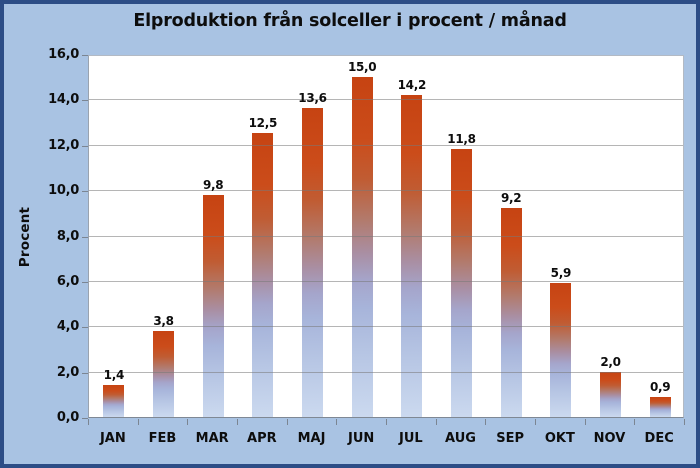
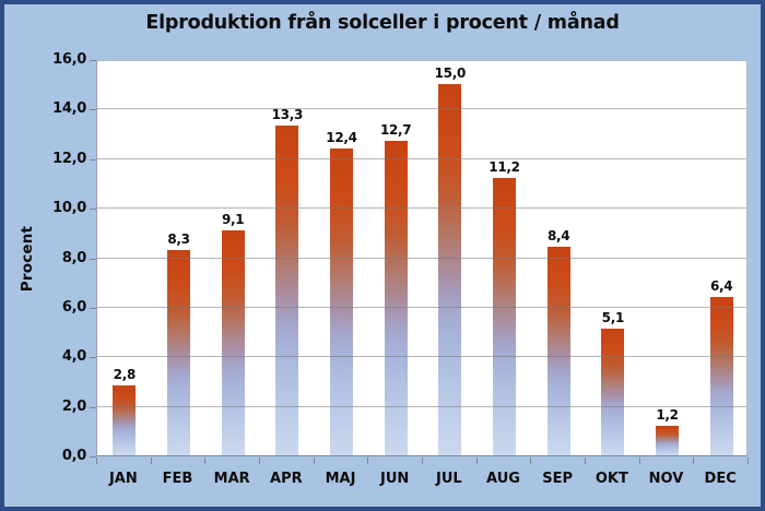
JAN: 1,4 -> 2,8
FEB: 3,8 -> 8,3
MAR: 9,8 -> 9,1
APR: 12,5 -> 13,3
MAJ: 13,6 -> 12,4
JUN: 15,0 -> 12,7
JUL: 14,2 -> 15,0
AUG: 11,8 -> 11,2
SEP: 9,2 -> 8,4
OKT: 5,9 -> 5,1
NOV: 2,0 -> 1,2
DEC: 0,9 -> 6,4
